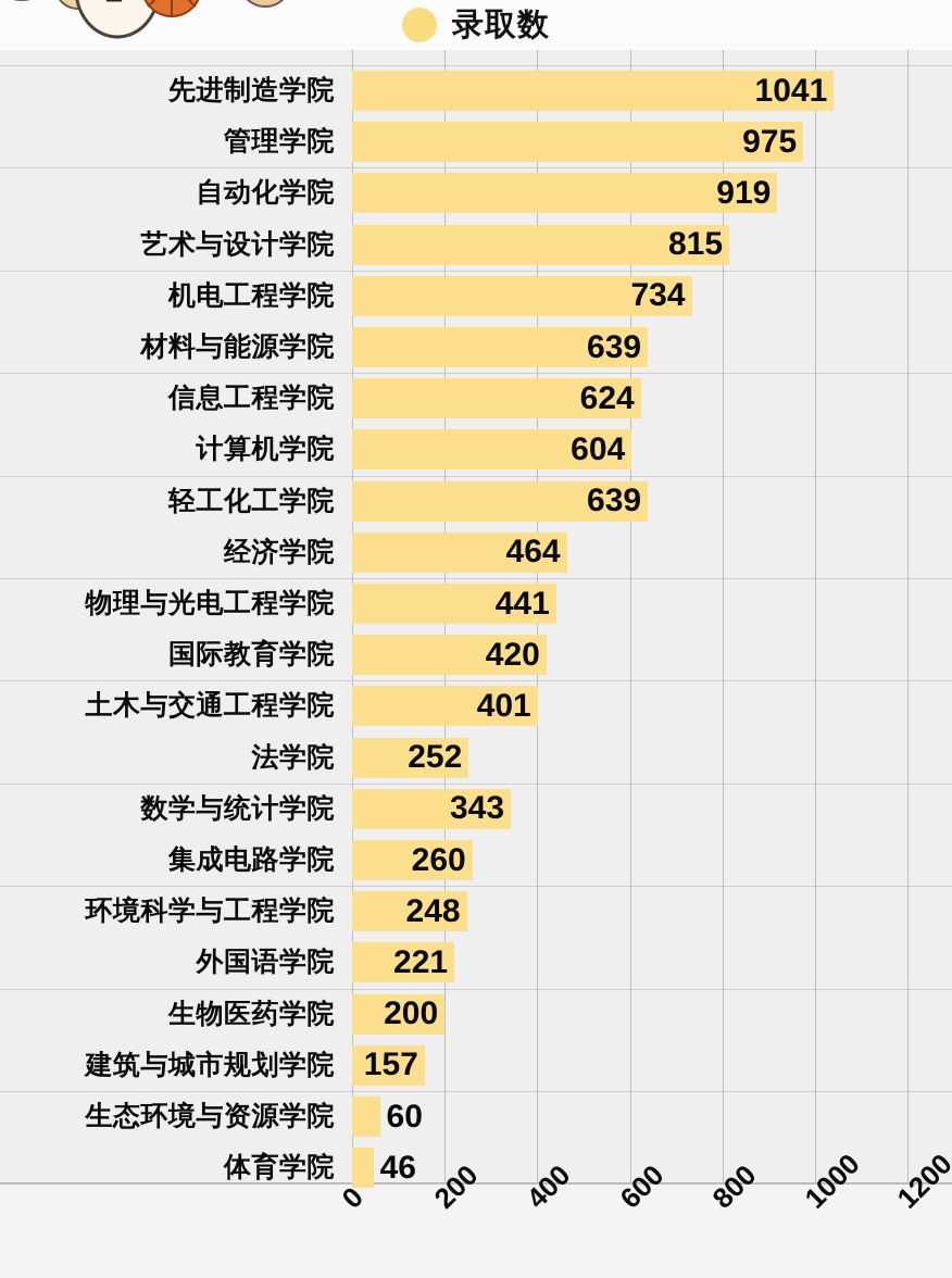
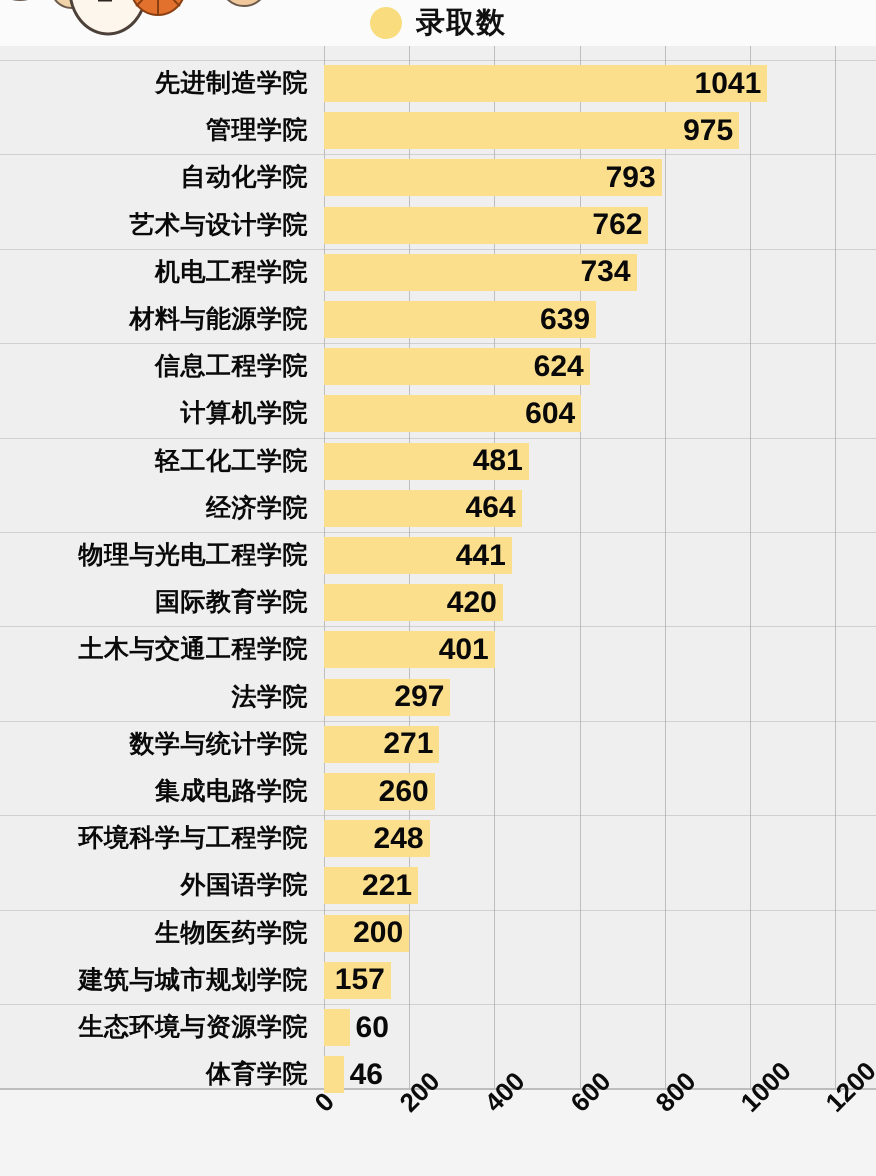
自动化学院: 919 -> 793
艺术与设计学院: 815 -> 762
轻工化工学院: 639 -> 481
法学院: 252 -> 297
数学与统计学院: 343 -> 271
